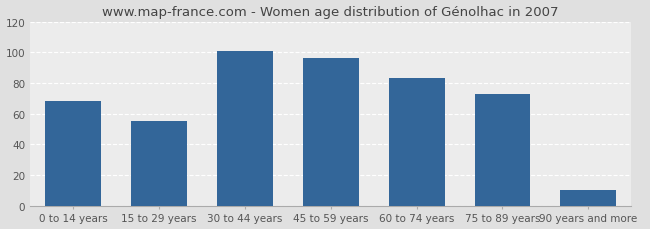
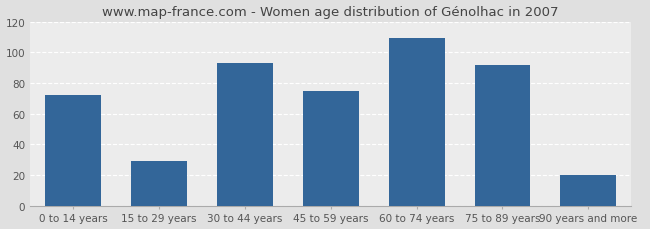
0 to 14 years: 68 -> 72
15 to 29 years: 55 -> 29
30 to 44 years: 101 -> 93
45 to 59 years: 96 -> 75
60 to 74 years: 83 -> 109
75 to 89 years: 73 -> 92
90 years and more: 10 -> 20
